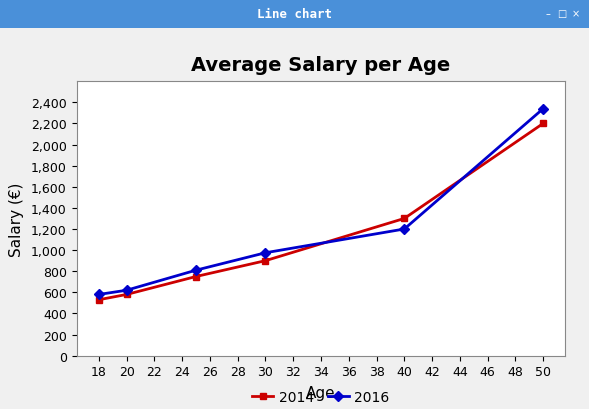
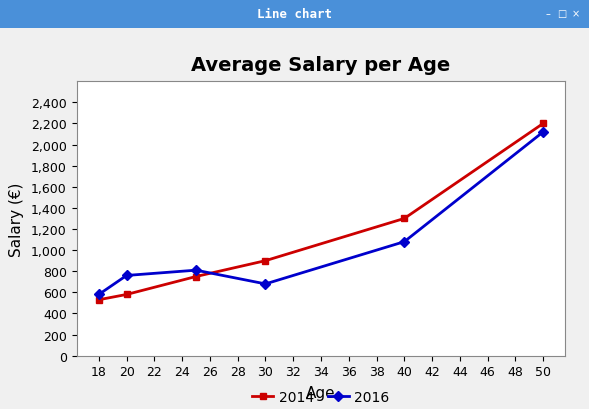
2016/20: 620 -> 760
2016/30: 980 -> 680
2016/40: 1,200 -> 1,080
2016/50: 2,340 -> 2,120
